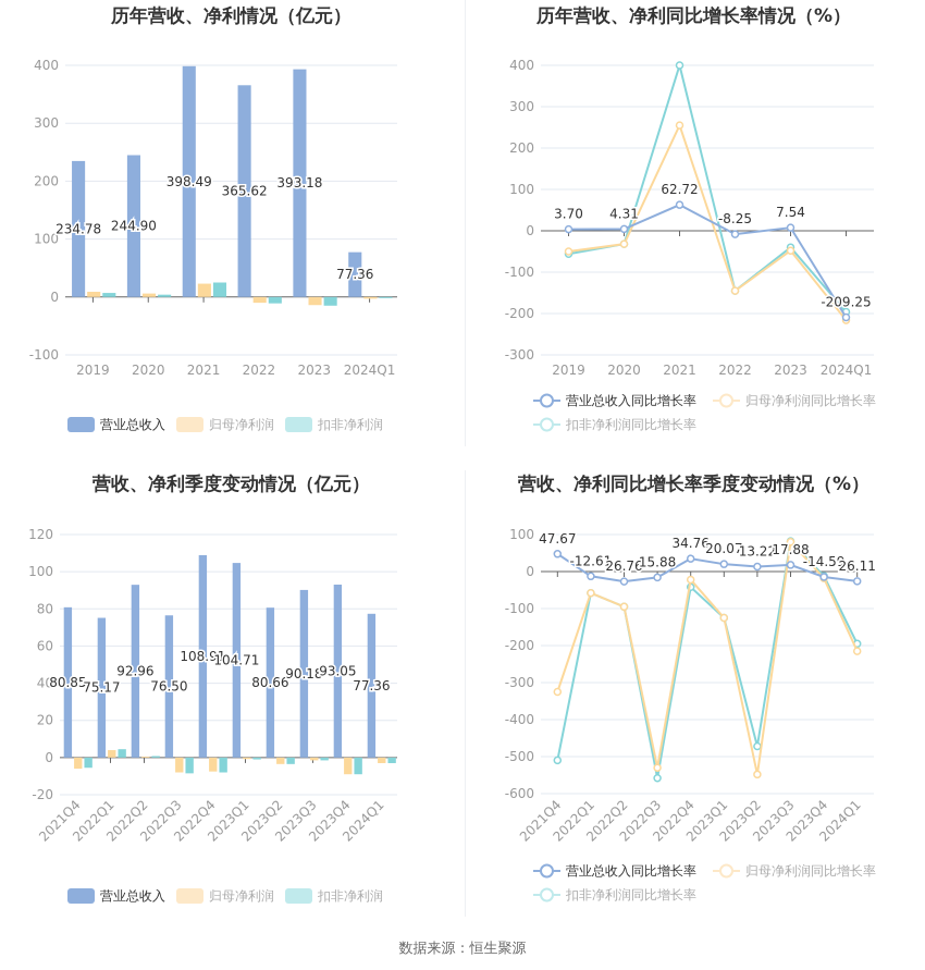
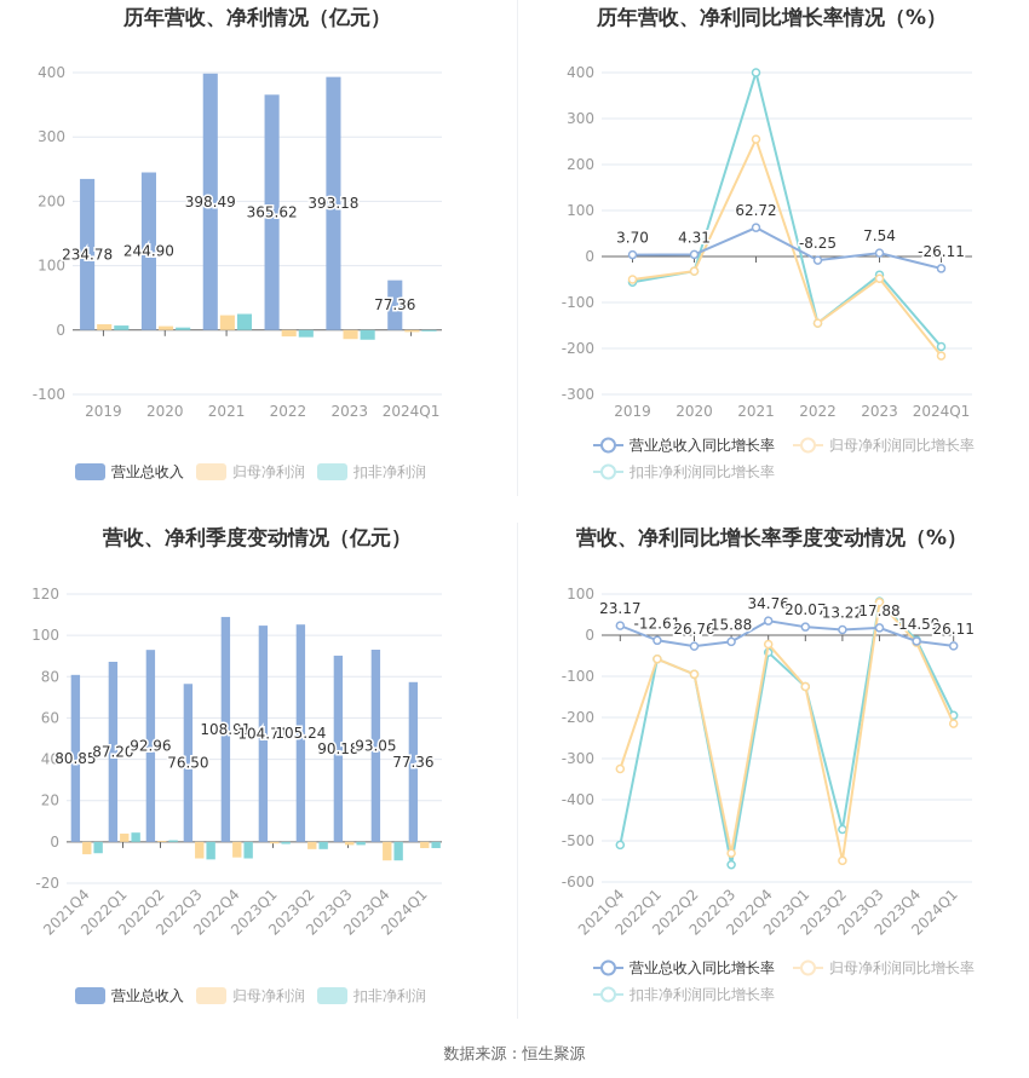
历年营收、净利同比增长率情况（%）/营业总收入同比增长率/2024Q1: -209.25 -> -26.11
营收、净利季度变动情况（亿元）/营业总收入/2022Q1: 75.17 -> 87.20
营收、净利季度变动情况（亿元）/营业总收入/2023Q2: 80.66 -> 105.24
营收、净利同比增长率季度变动情况（%）/营业总收入同比增长率/2021Q4: 47.67 -> 23.17
